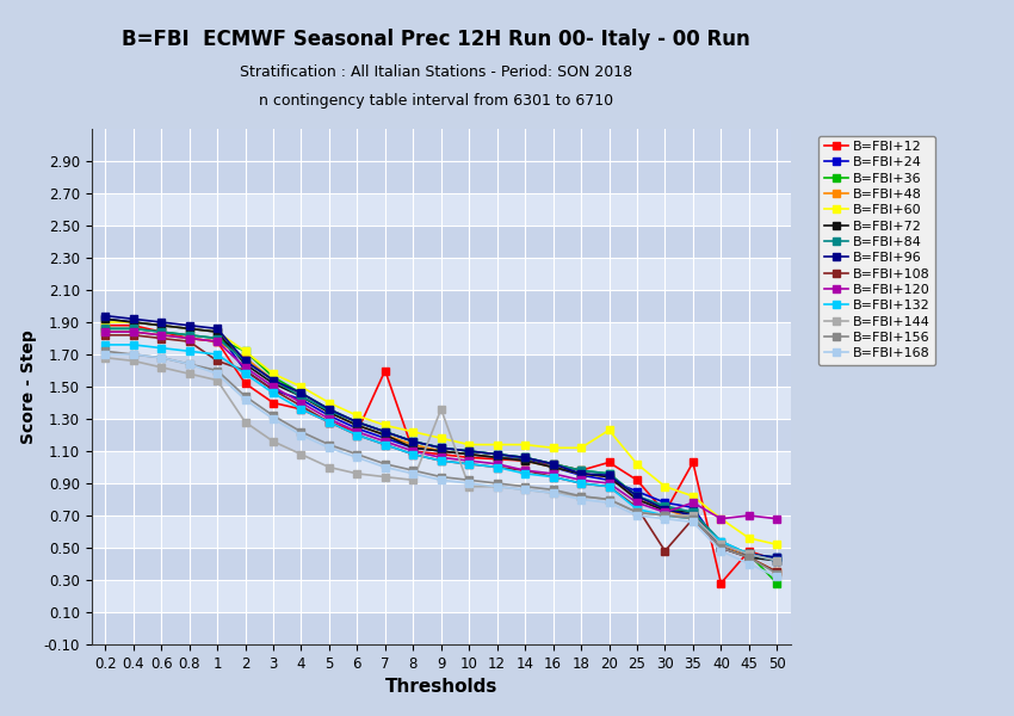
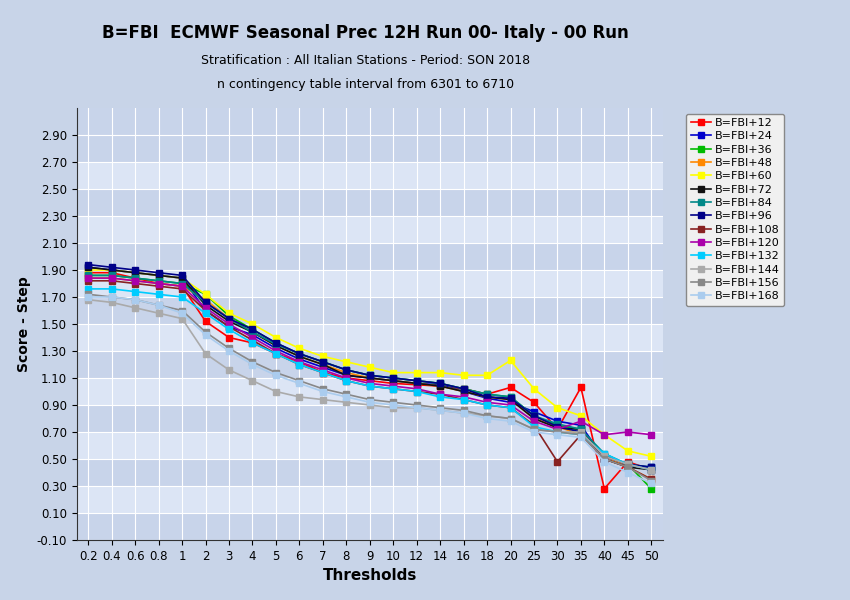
B=FBI+108/1: 1.66 -> 1.76
B=FBI+12/7: 1.60 -> 1.14
B=FBI+144/9: 1.36 -> 0.90
